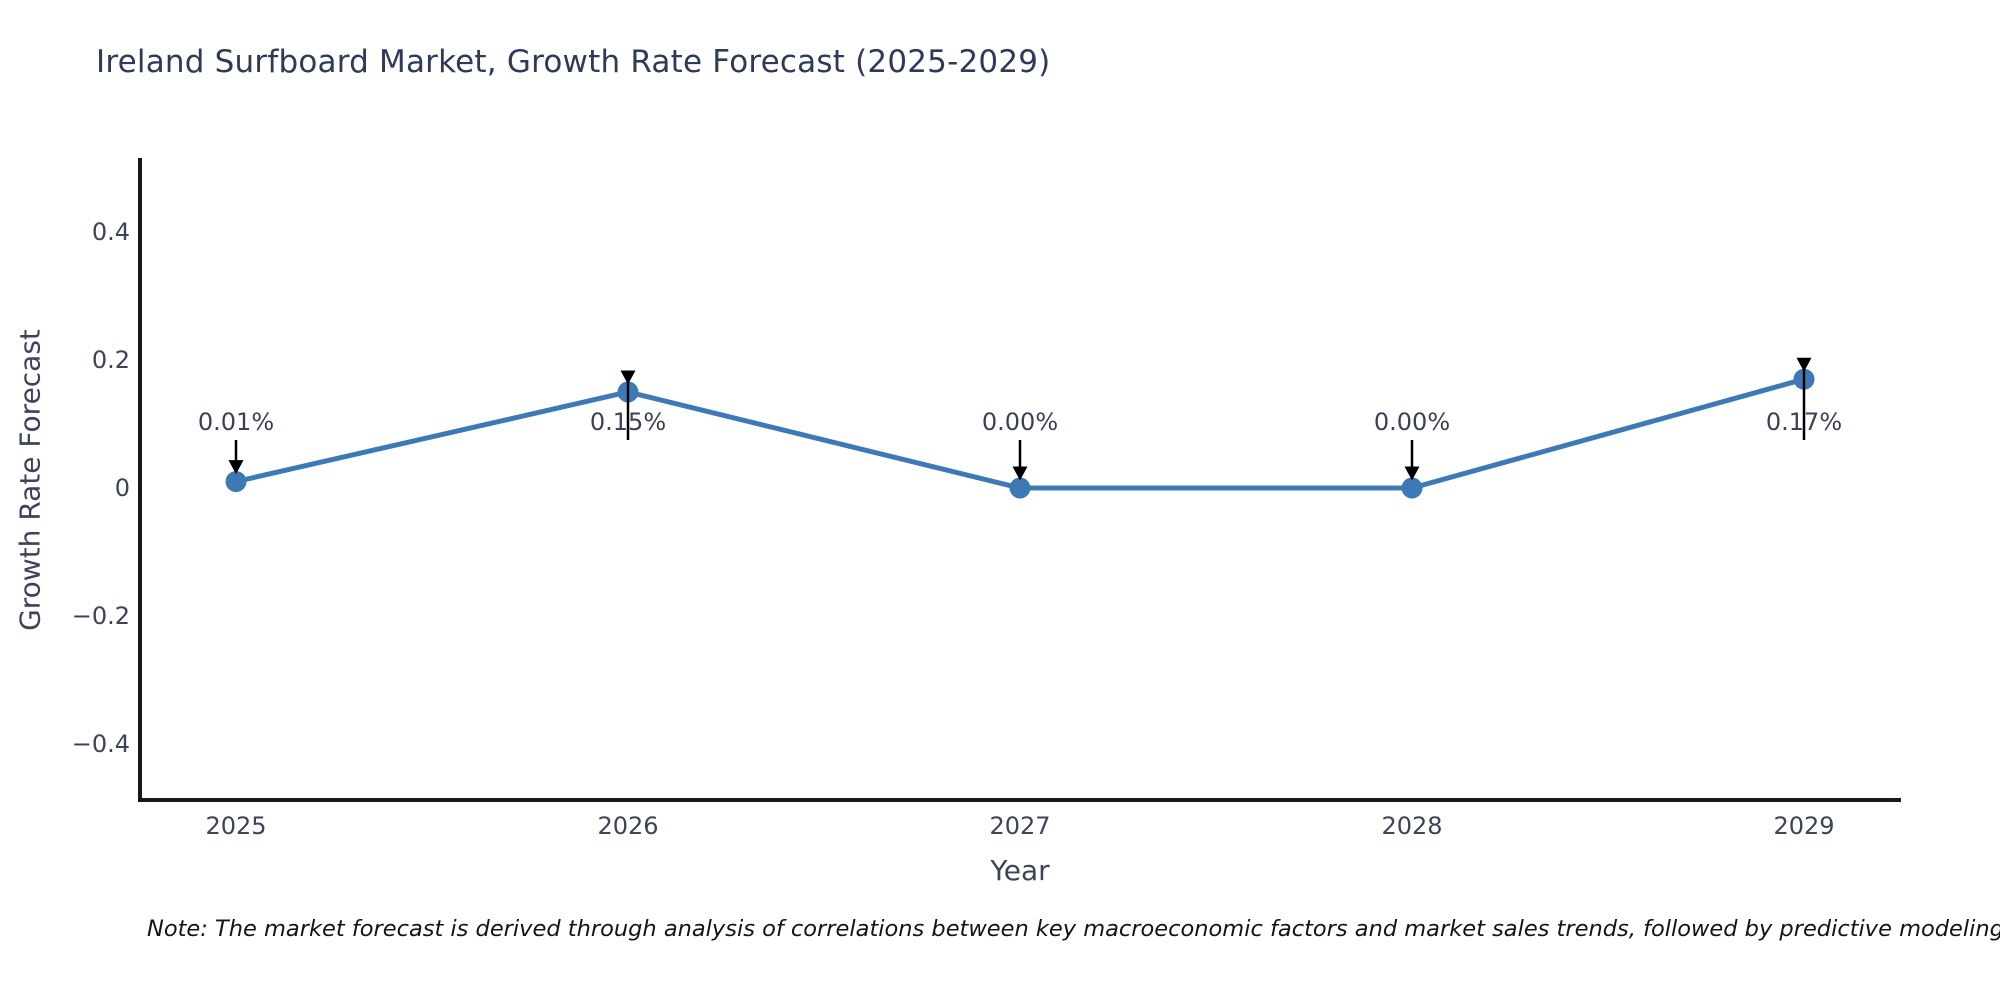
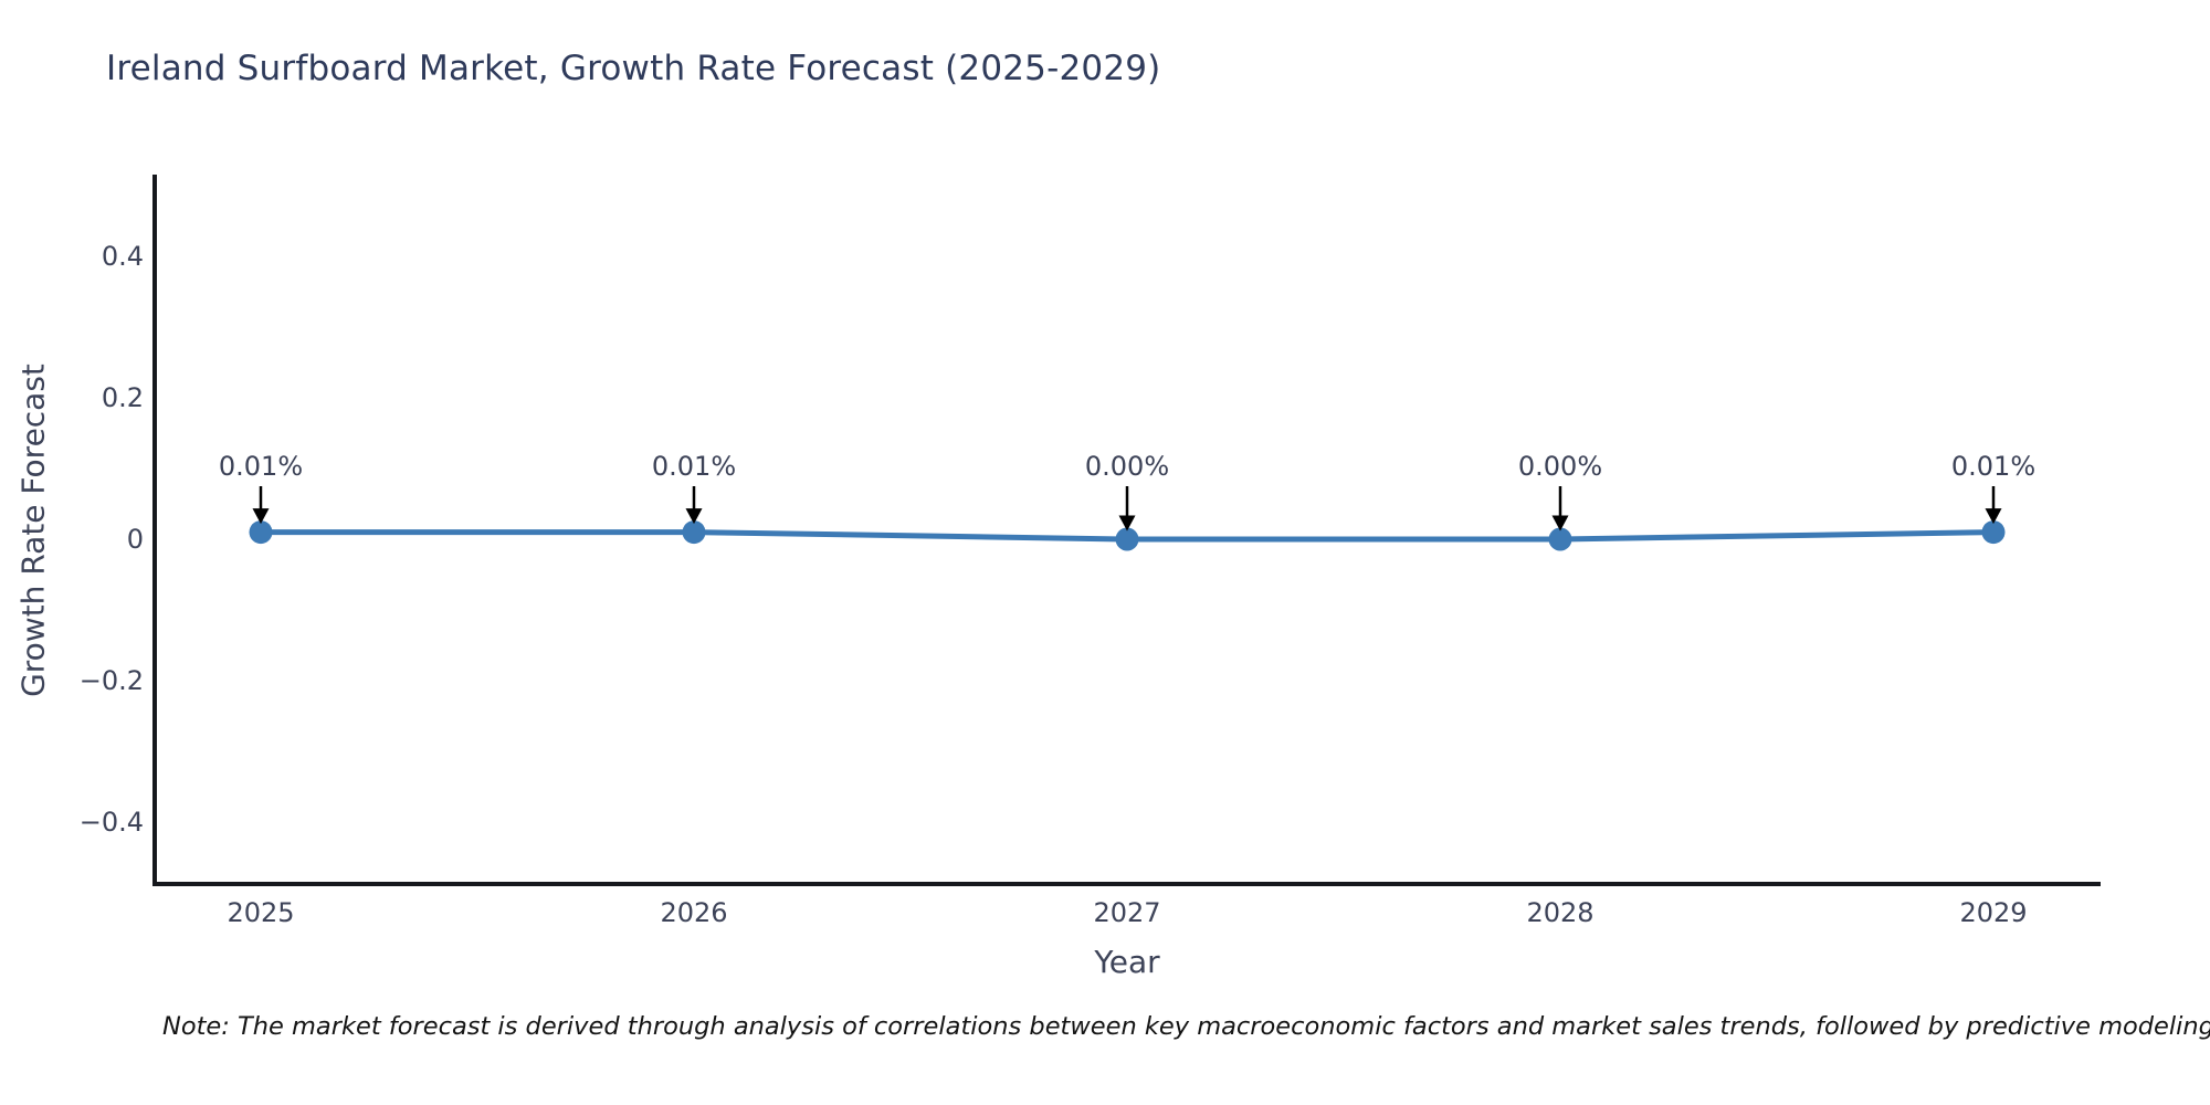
2026: 0.15% -> 0.01%
2029: 0.17% -> 0.01%
